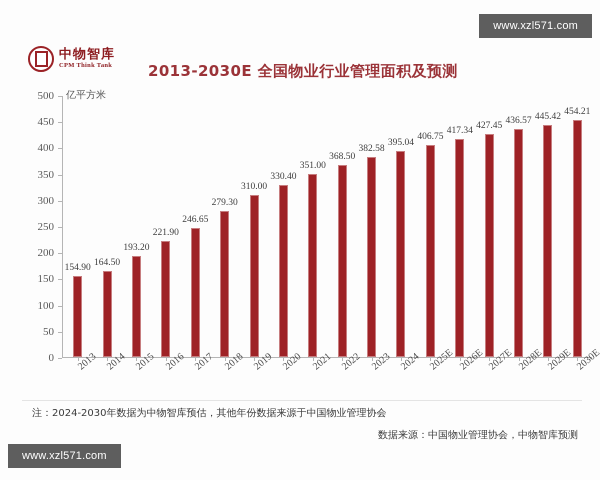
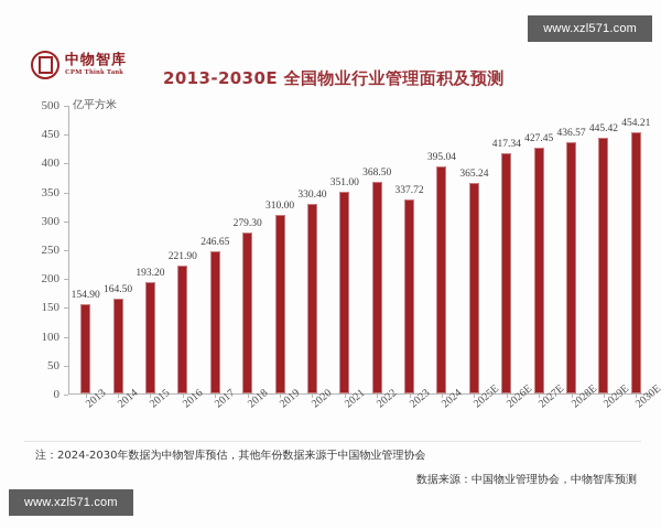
2023: 382.58 -> 337.72
2025E: 406.75 -> 365.24
